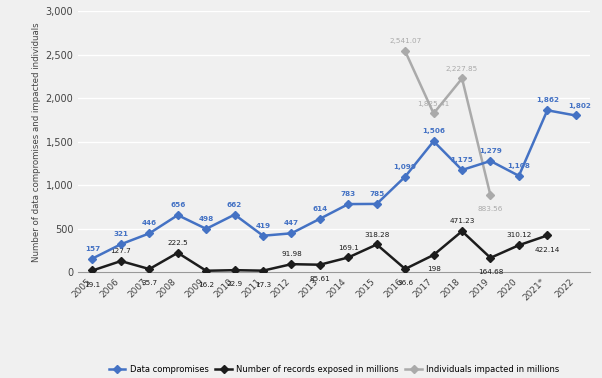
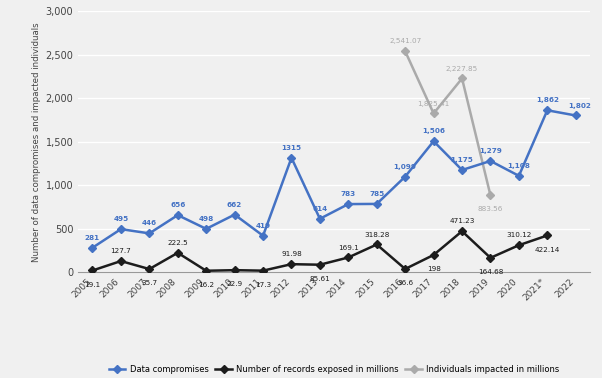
Data compromises/2005: 157 -> 281
Data compromises/2006: 321 -> 495
Data compromises/2012: 447 -> 1315
